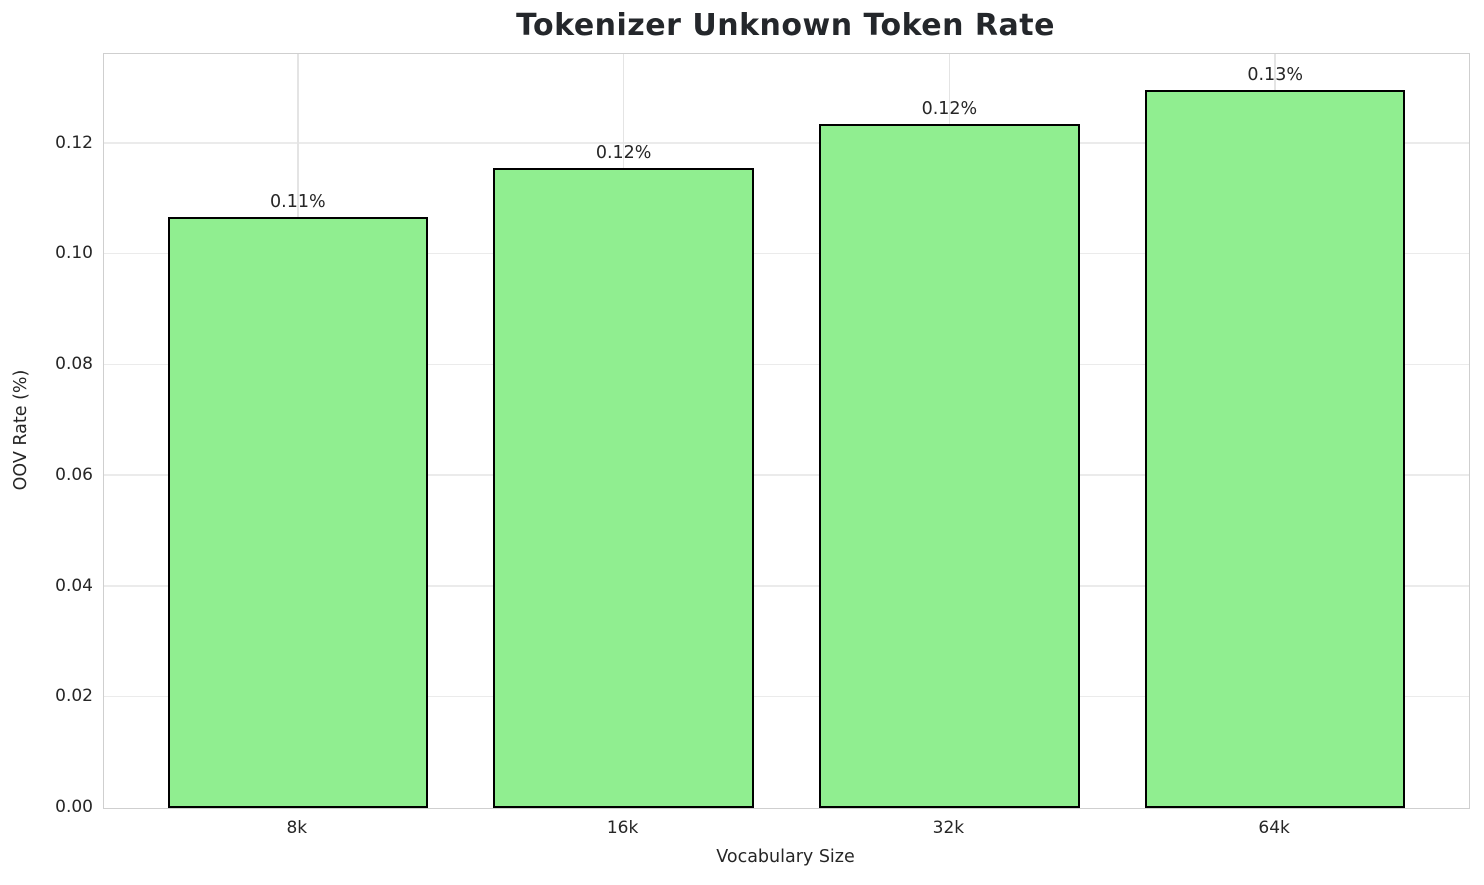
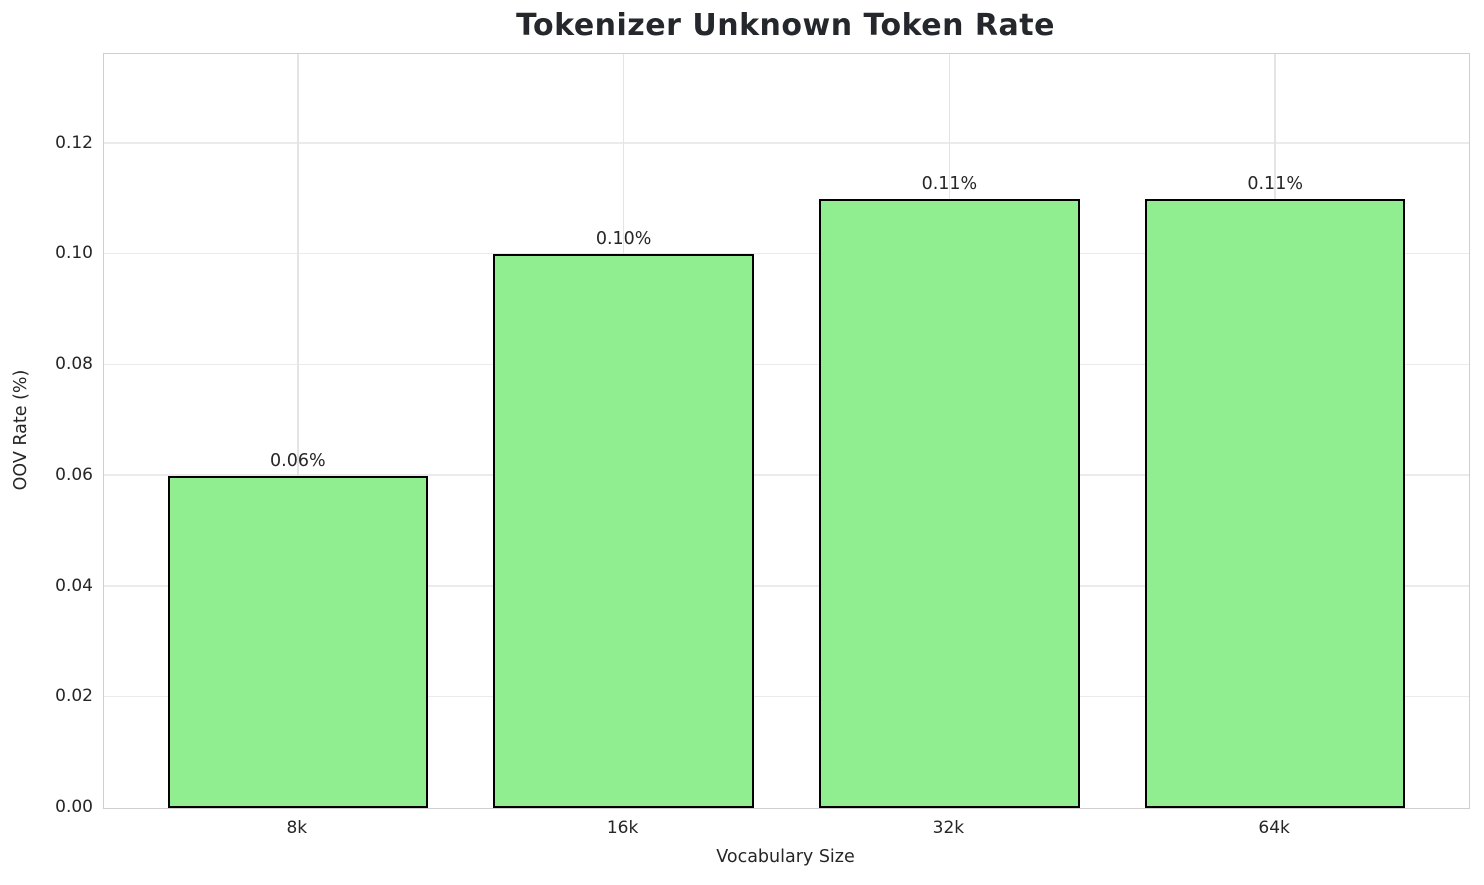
8k: 0.11% -> 0.06%
16k: 0.12% -> 0.10%
32k: 0.12% -> 0.11%
64k: 0.13% -> 0.11%
